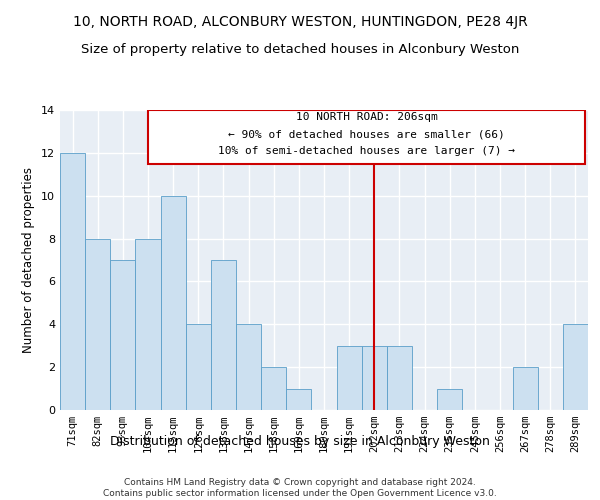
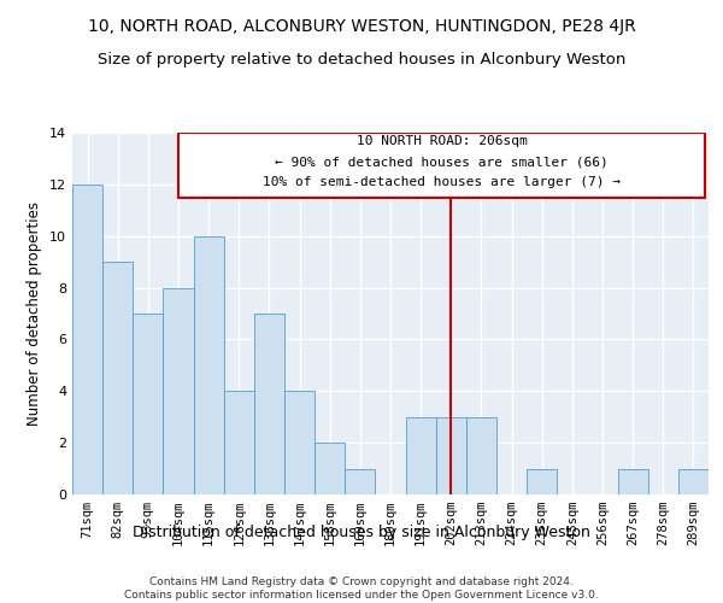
82sqm: 8 -> 9
267sqm: 2 -> 1
289sqm: 4 -> 1
